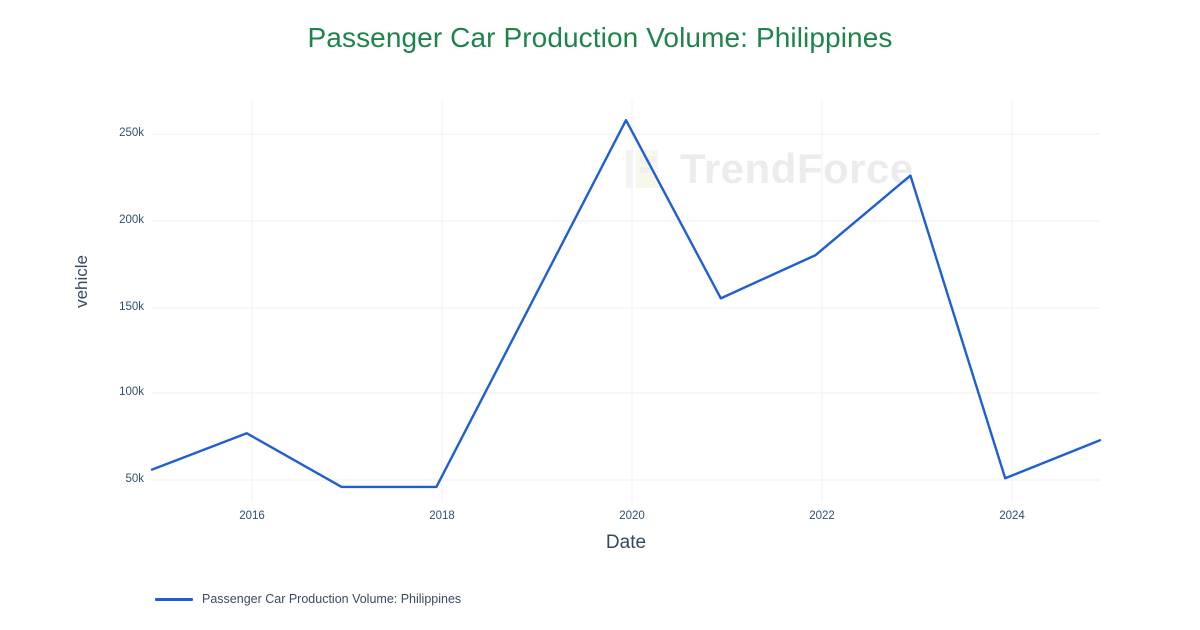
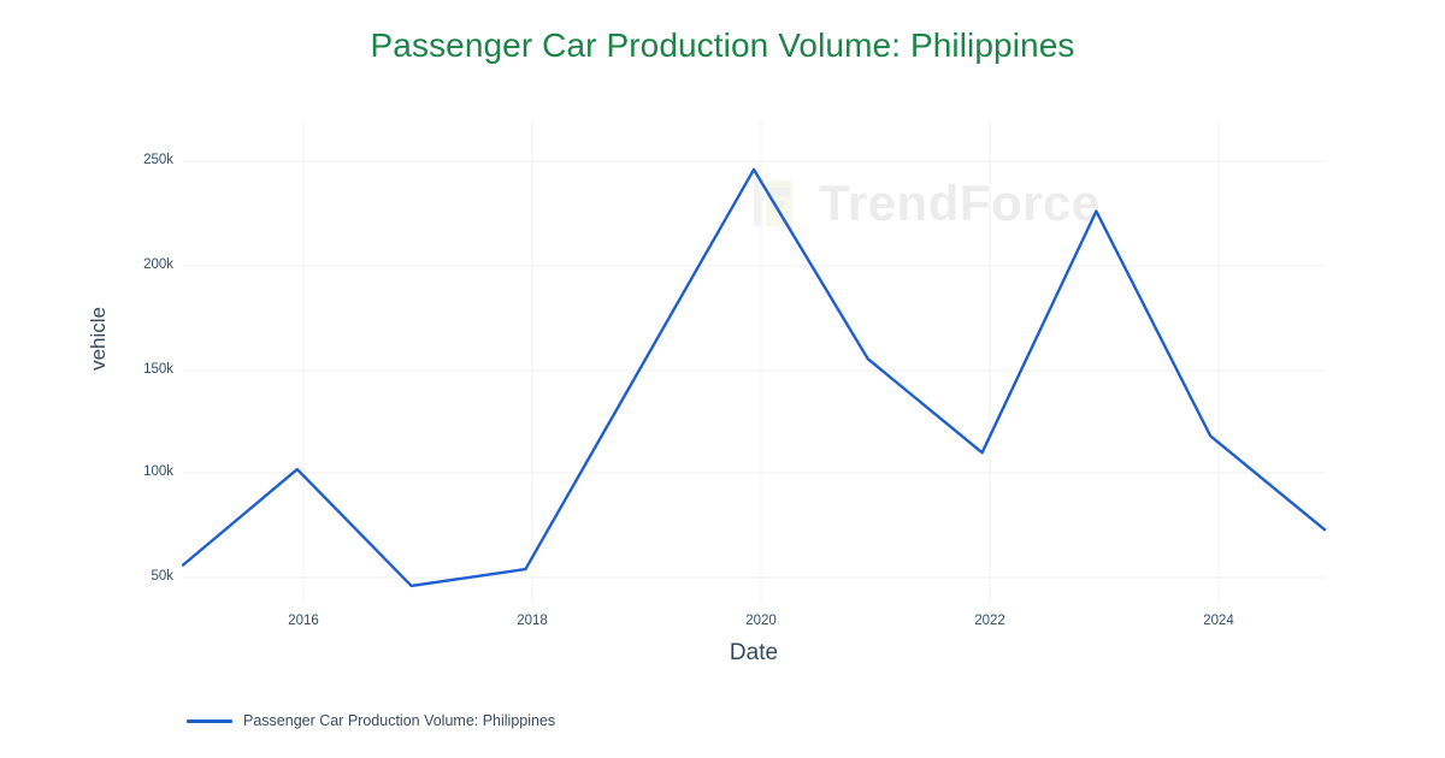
2016: 77k -> 102k
2018: 46k -> 54k
2020: 258k -> 246k
2022: 180k -> 110k
2024: 51k -> 118k
